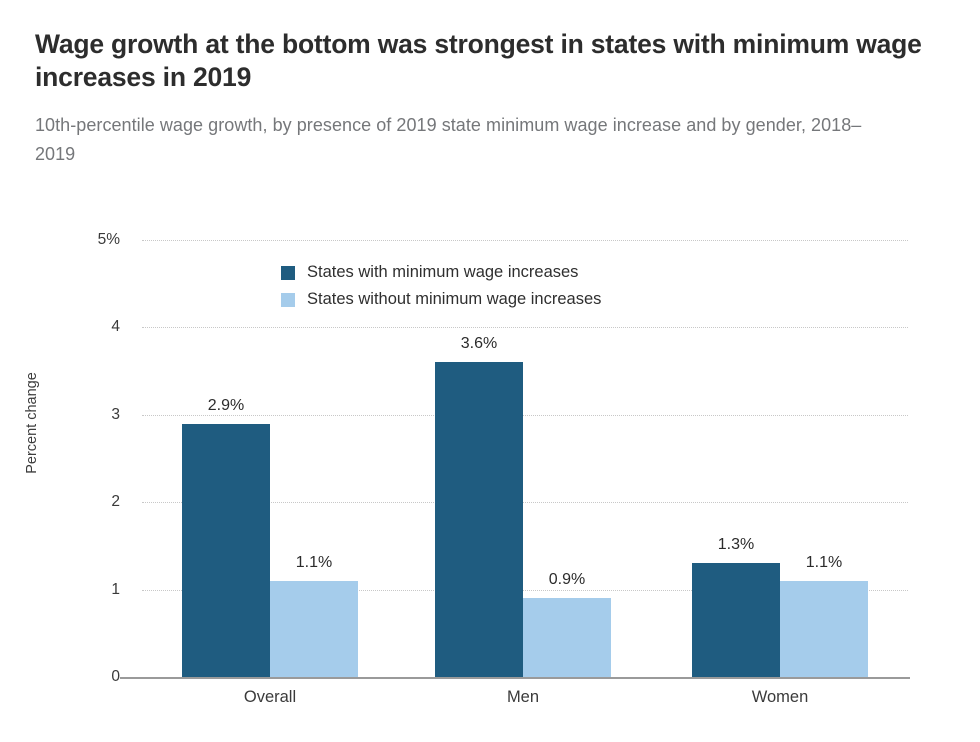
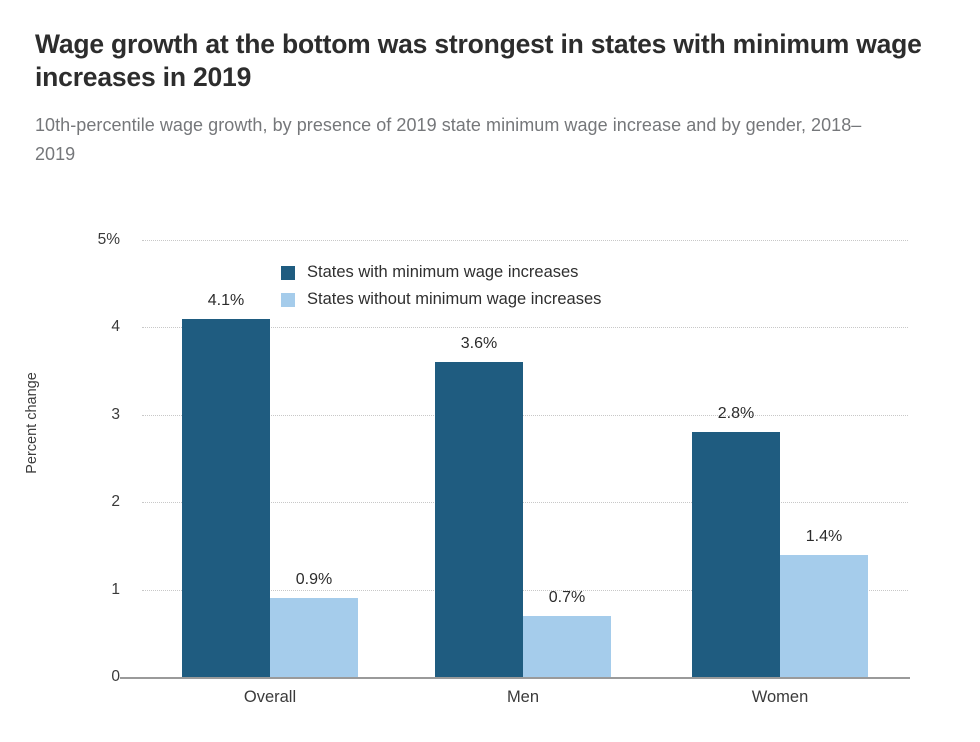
States with minimum wage increases/Overall: 2.9% -> 4.1%
States without minimum wage increases/Overall: 1.1% -> 0.9%
States without minimum wage increases/Men: 0.9% -> 0.7%
States with minimum wage increases/Women: 1.3% -> 2.8%
States without minimum wage increases/Women: 1.1% -> 1.4%
